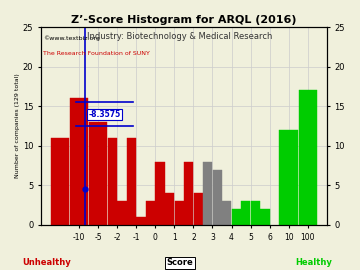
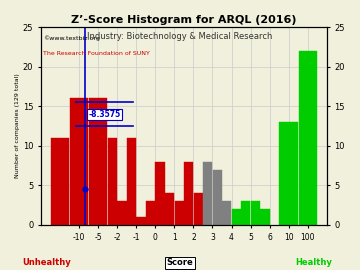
-5: 13 -> 16
10: 12 -> 13
100: 17 -> 22
